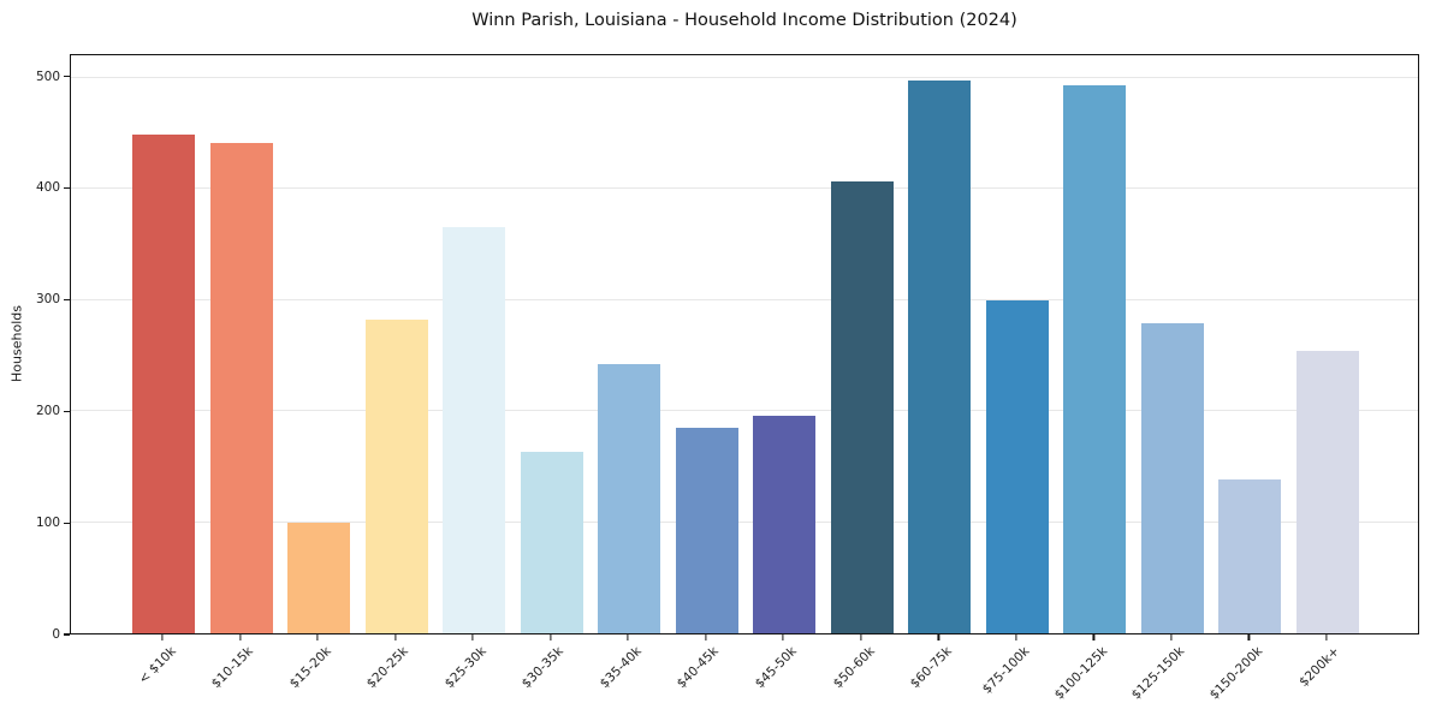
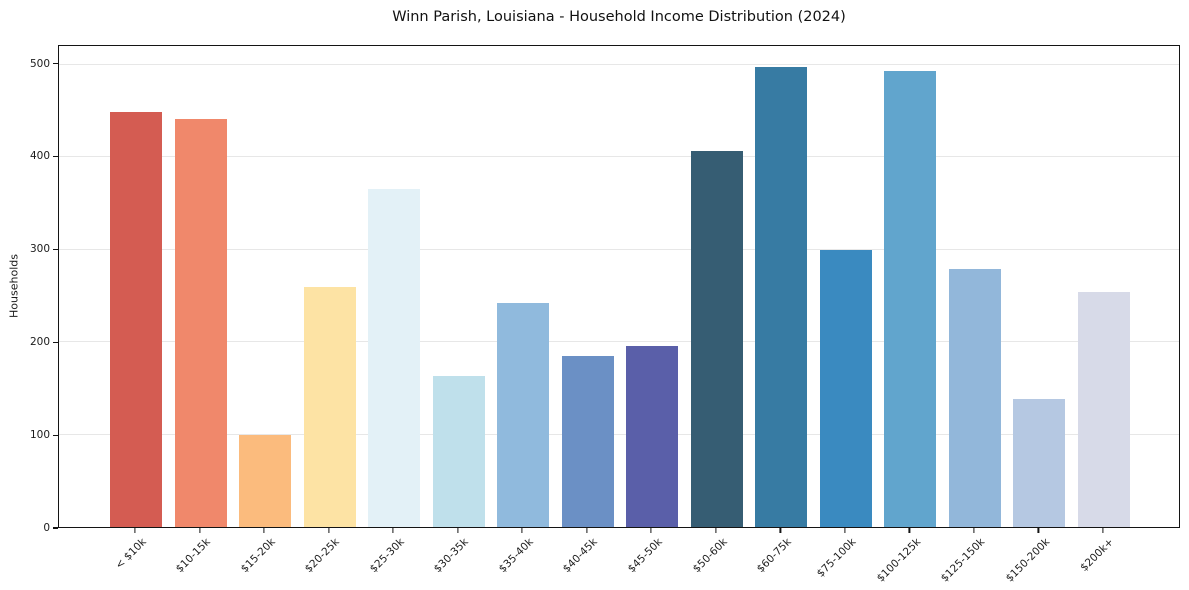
$20-25k: 280 -> 260
